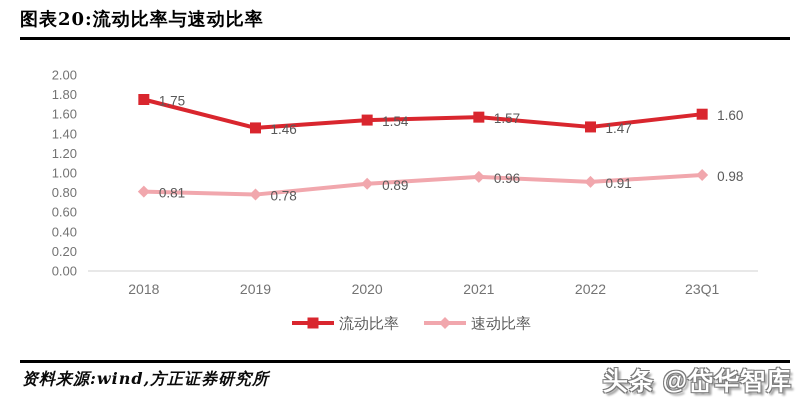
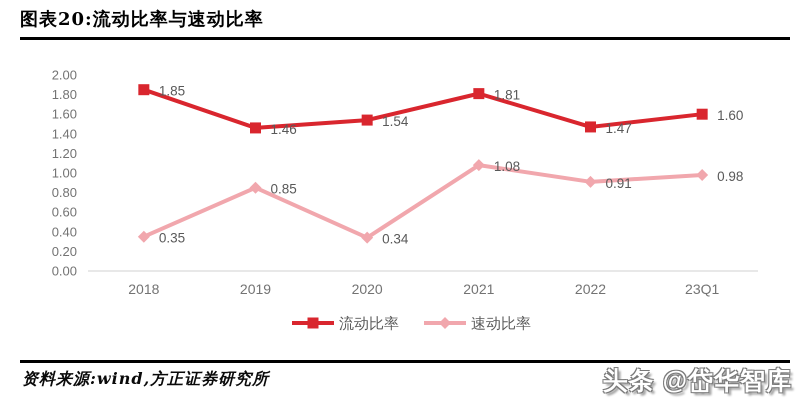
流动比率/2018: 1.75 -> 1.85
速动比率/2018: 0.81 -> 0.35
速动比率/2019: 0.78 -> 0.85
速动比率/2020: 0.89 -> 0.34
流动比率/2021: 1.57 -> 1.81
速动比率/2021: 0.96 -> 1.08
